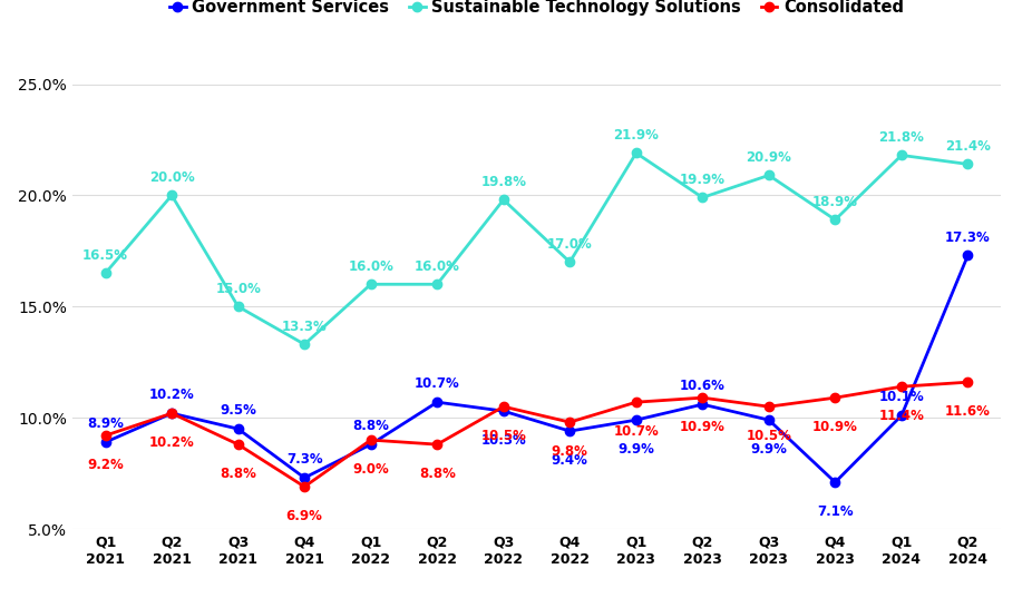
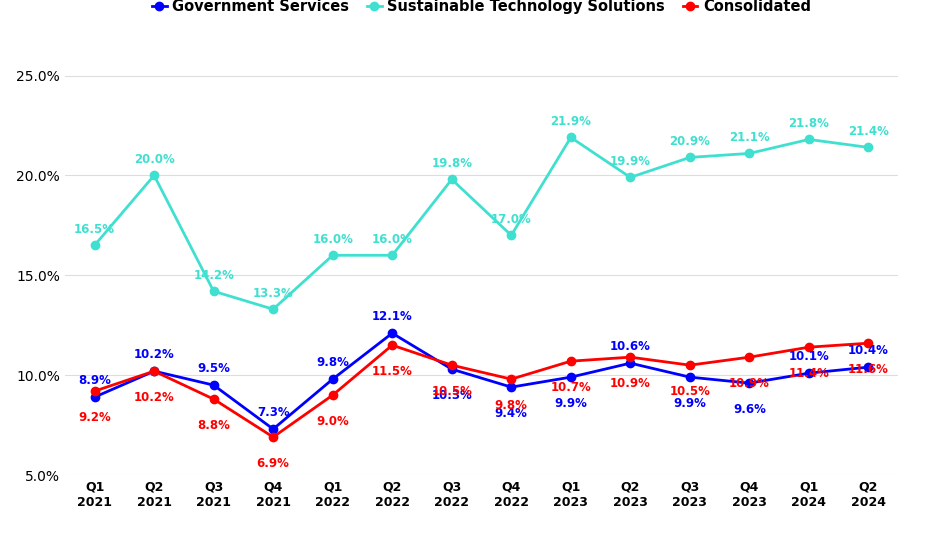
Sustainable Technology Solutions/Q3 2021: 15.0% -> 14.2%
Government Services/Q1 2022: 8.8% -> 9.8%
Government Services/Q2 2022: 10.7% -> 12.1%
Consolidated/Q2 2022: 8.8% -> 11.5%
Government Services/Q4 2023: 7.1% -> 9.6%
Sustainable Technology Solutions/Q4 2023: 18.9% -> 21.1%
Government Services/Q2 2024: 17.3% -> 10.4%
